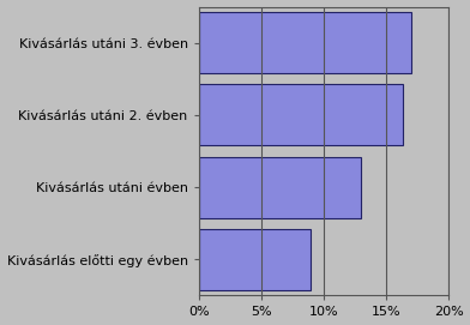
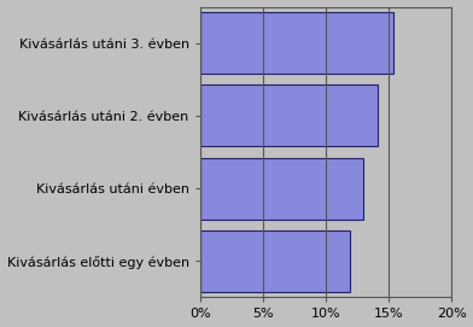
Kivásárlás utáni 3. évben: 17.0% -> 15.4%
Kivásárlás utáni 2. évben: 16.3% -> 14.1%
Kivásárlás előtti egy évben: 9.0% -> 11.9%
